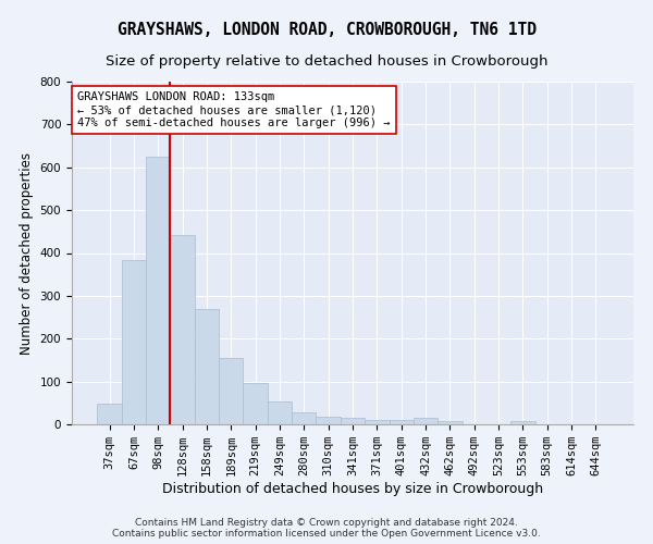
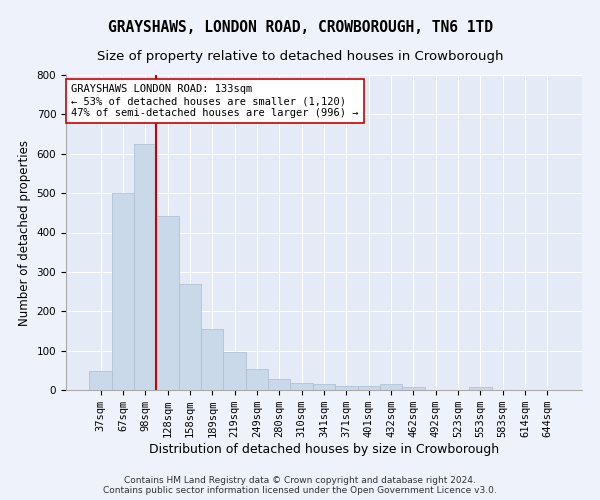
67sqm: 383 -> 500
